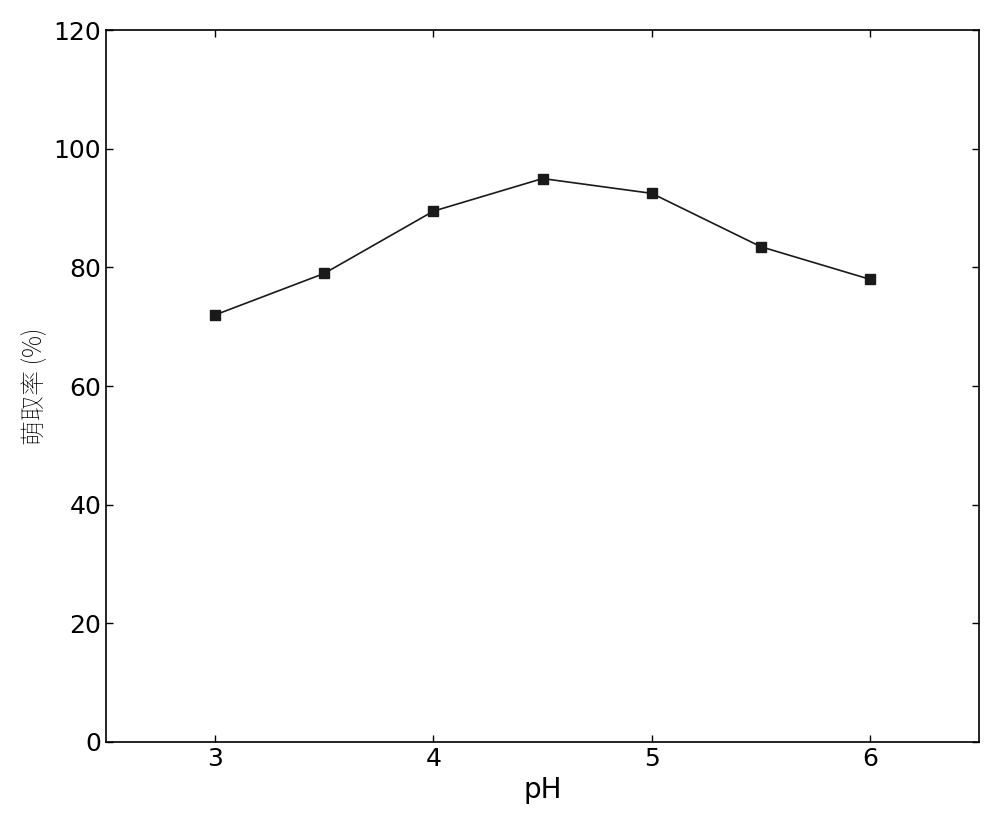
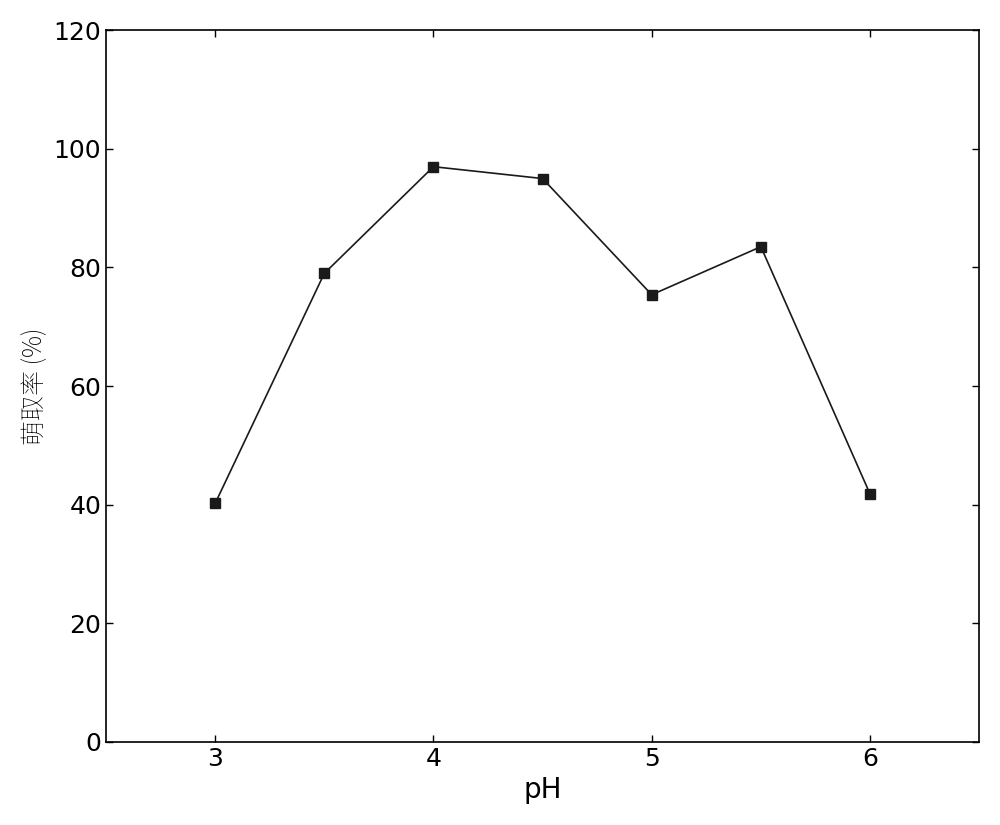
3: 72.0 -> 40.2
4: 89.5 -> 97.0
5: 92.5 -> 75.4
6: 78.0 -> 41.8
